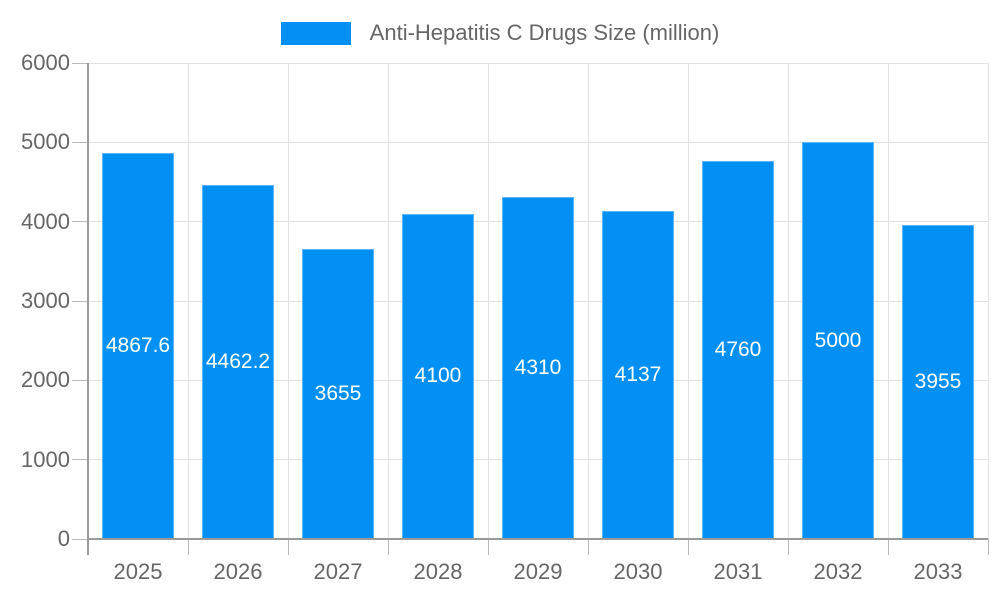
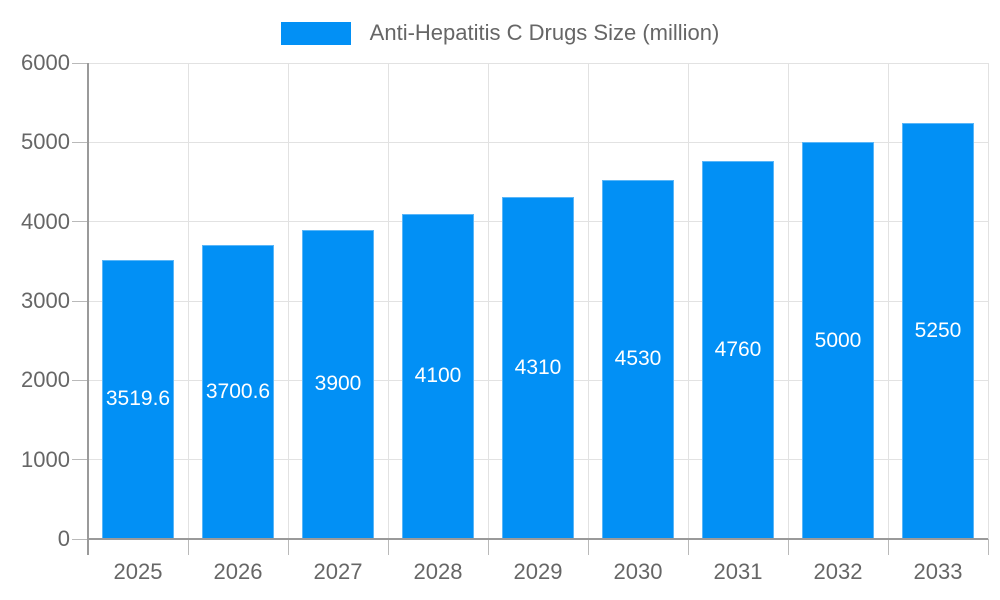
2025: 4867.6 -> 3519.6
2026: 4462.2 -> 3700.6
2027: 3655 -> 3900
2030: 4137 -> 4530
2033: 3955 -> 5250
